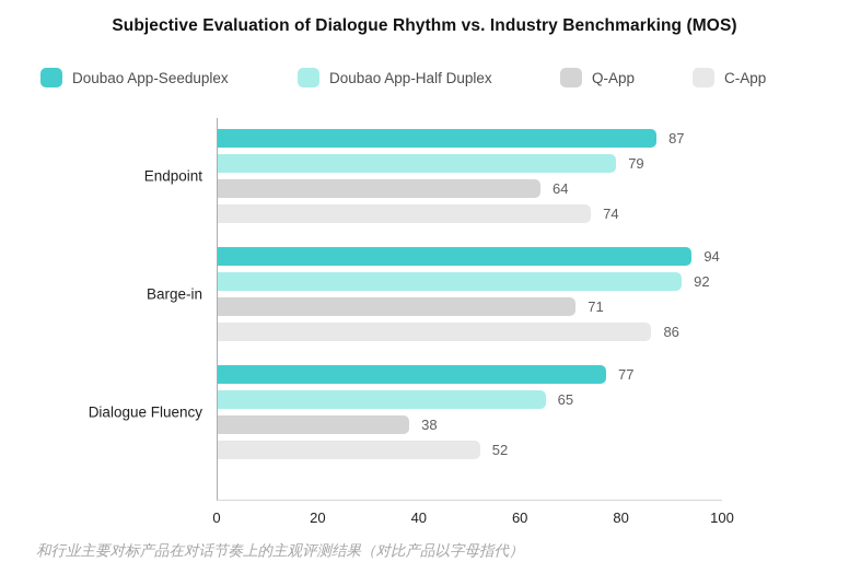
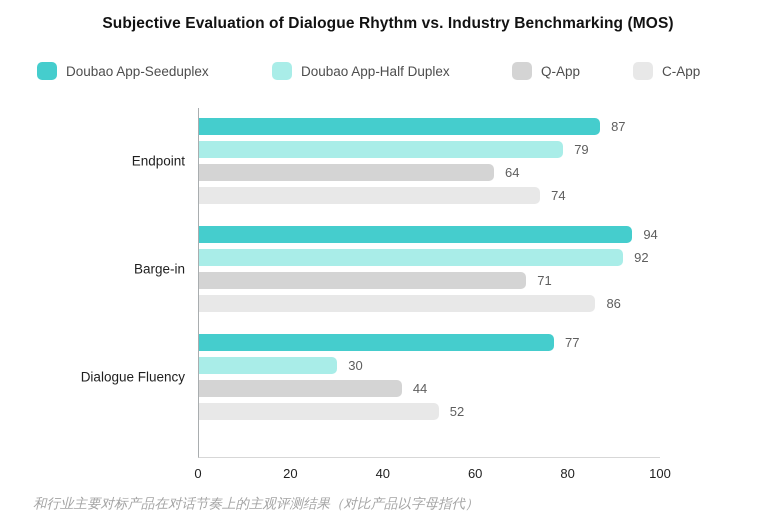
Doubao App-Half Duplex/Dialogue Fluency: 65 -> 30
Q-App/Dialogue Fluency: 38 -> 44
